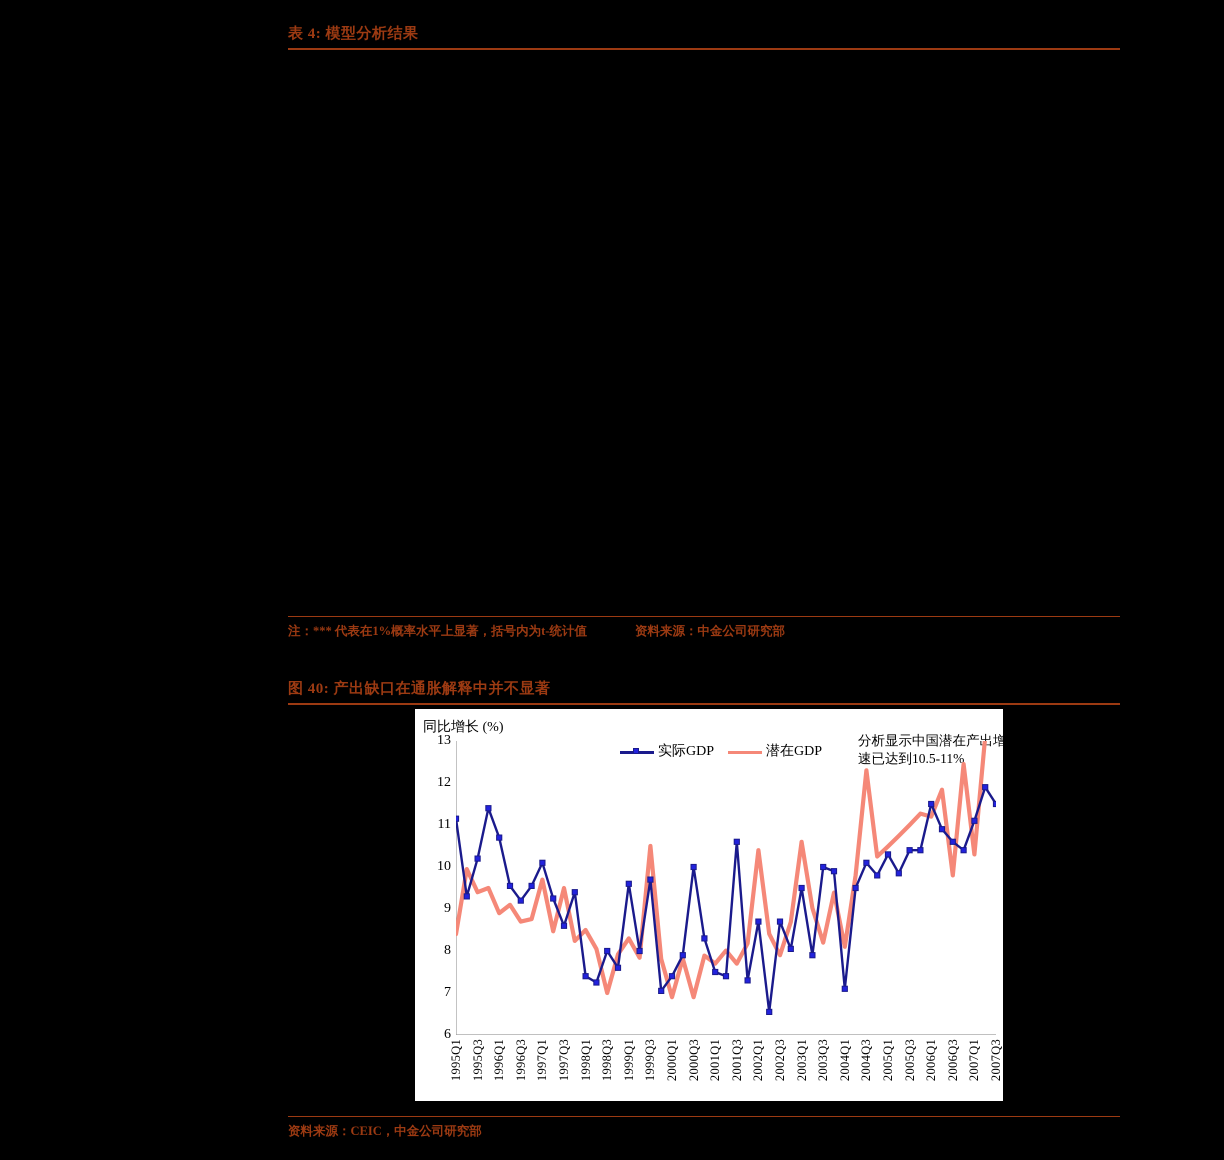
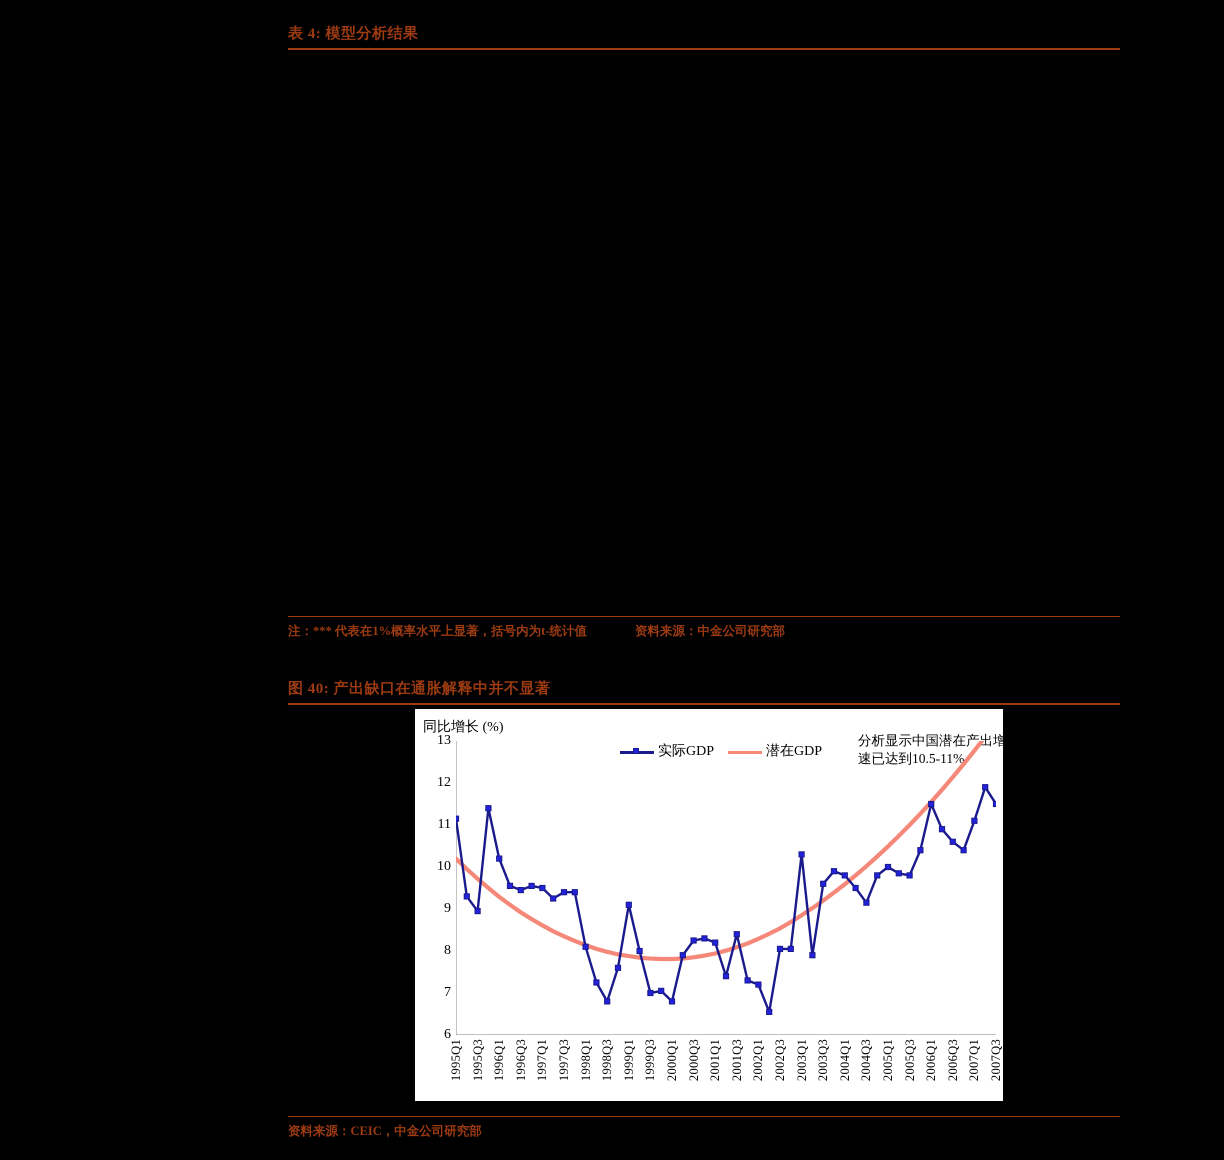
潜在GDP/1995Q1: 8.4 -> 10.2
实际GDP/1995Q3: 10.2 -> 8.9
潜在GDP/1995Q3: 9.4 -> 9.7
实际GDP/1996Q1: 10.7 -> 10.2
潜在GDP/1996Q1: 8.9 -> 9.3
实际GDP/1996Q3: 9.2 -> 9.4
潜在GDP/1996Q3: 8.7 -> 8.9
实际GDP/1997Q1: 10.1 -> 9.5
潜在GDP/1997Q1: 9.7 -> 8.6
实际GDP/1997Q3: 8.6 -> 9.4
潜在GDP/1997Q3: 9.5 -> 8.3
实际GDP/1998Q1: 7.4 -> 8.1
潜在GDP/1998Q1: 8.5 -> 8.1
实际GDP/1998Q3: 8.0 -> 6.8
潜在GDP/1998Q3: 7.0 -> 8.0
实际GDP/1999Q1: 9.6 -> 9.1
潜在GDP/1999Q1: 8.3 -> 7.9
实际GDP/1999Q3: 9.7 -> 7.0
潜在GDP/1999Q3: 10.5 -> 7.8
实际GDP/2000Q1: 7.4 -> 6.8
潜在GDP/2000Q1: 6.9 -> 7.8
实际GDP/2000Q3: 10.0 -> 8.2
潜在GDP/2000Q3: 6.9 -> 7.8
实际GDP/2001Q1: 7.5 -> 8.2
潜在GDP/2001Q1: 7.7 -> 7.9
实际GDP/2001Q3: 10.6 -> 8.4
潜在GDP/2001Q3: 7.7 -> 8.1
实际GDP/2002Q1: 8.7 -> 7.2
潜在GDP/2002Q1: 10.4 -> 8.3
实际GDP/2002Q3: 8.7 -> 8.1
潜在GDP/2002Q3: 7.9 -> 8.5
实际GDP/2003Q1: 9.5 -> 10.3
潜在GDP/2003Q1: 10.6 -> 8.8
实际GDP/2003Q3: 10.0 -> 9.6
潜在GDP/2003Q3: 8.2 -> 9.2
实际GDP/2004Q1: 7.1 -> 9.8
潜在GDP/2004Q1: 8.1 -> 9.6
实际GDP/2004Q3: 10.1 -> 9.2
潜在GDP/2004Q3: 12.3 -> 10.0
实际GDP/2005Q1: 10.3 -> 10.0
实际GDP/2005Q3: 10.4 -> 9.8
潜在GDP/2006Q1: 11.2 -> 11.6
潜在GDP/2006Q3: 9.8 -> 12.1
潜在GDP/2007Q1: 10.3 -> 12.8
